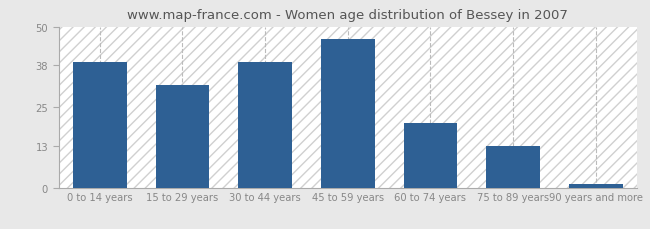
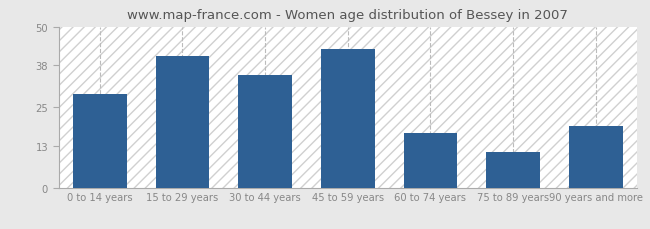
0 to 14 years: 39 -> 29
15 to 29 years: 32 -> 41
30 to 44 years: 39 -> 35
45 to 59 years: 46 -> 43
60 to 74 years: 20 -> 17
75 to 89 years: 13 -> 11
90 years and more: 1 -> 19
